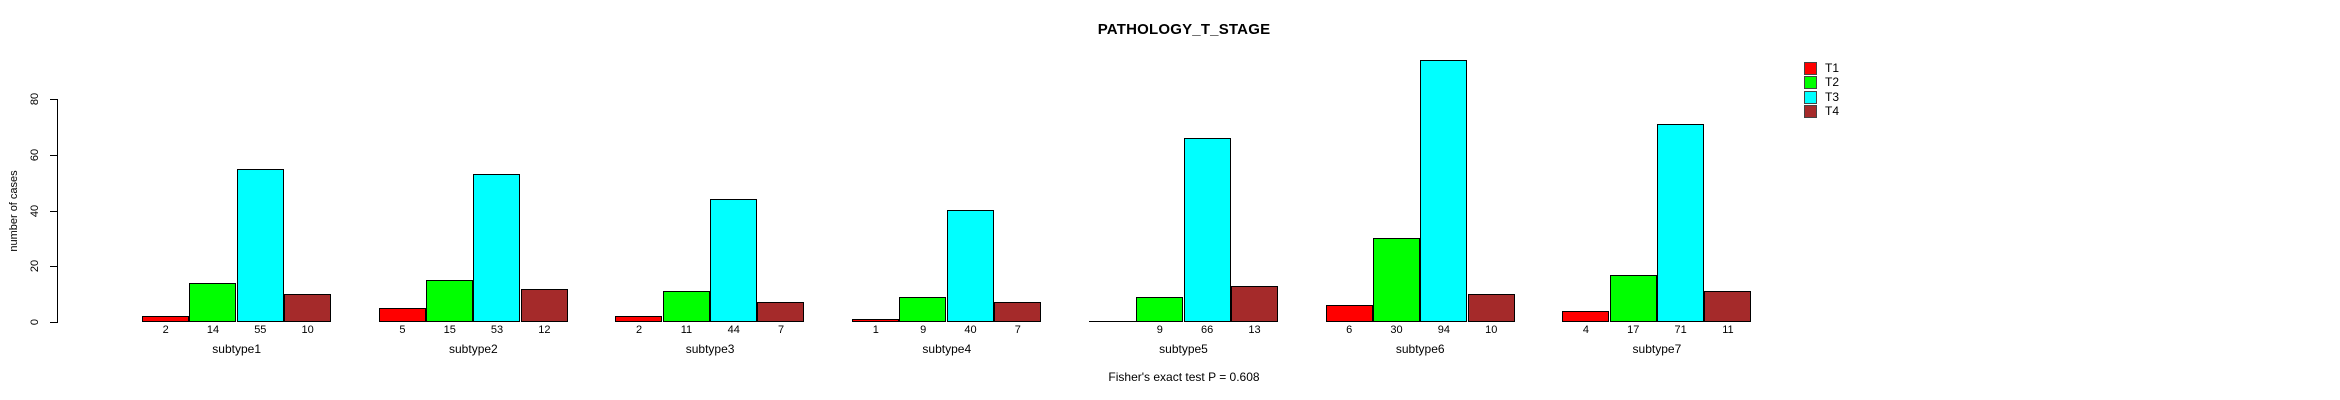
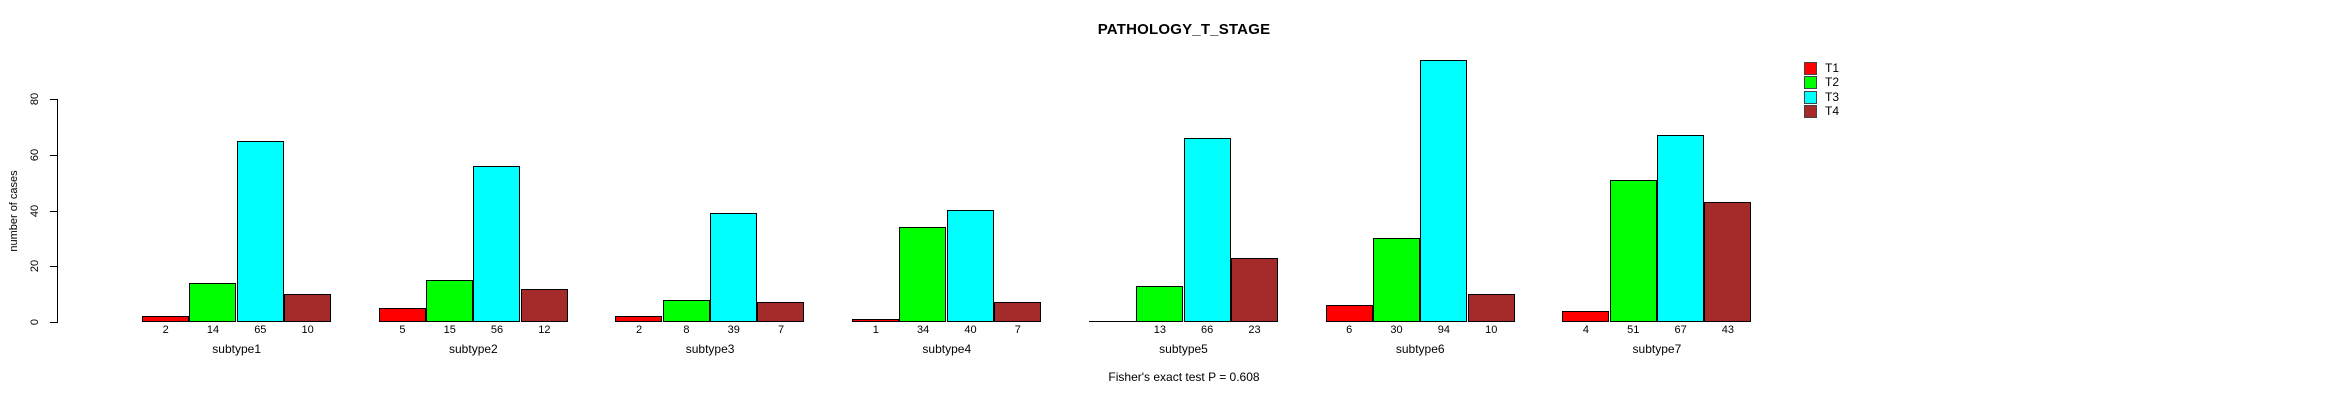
T3/subtype1: 55 -> 65
T3/subtype2: 53 -> 56
T2/subtype3: 11 -> 8
T3/subtype3: 44 -> 39
T2/subtype4: 9 -> 34
T2/subtype5: 9 -> 13
T4/subtype5: 13 -> 23
T2/subtype7: 17 -> 51
T3/subtype7: 71 -> 67
T4/subtype7: 11 -> 43
